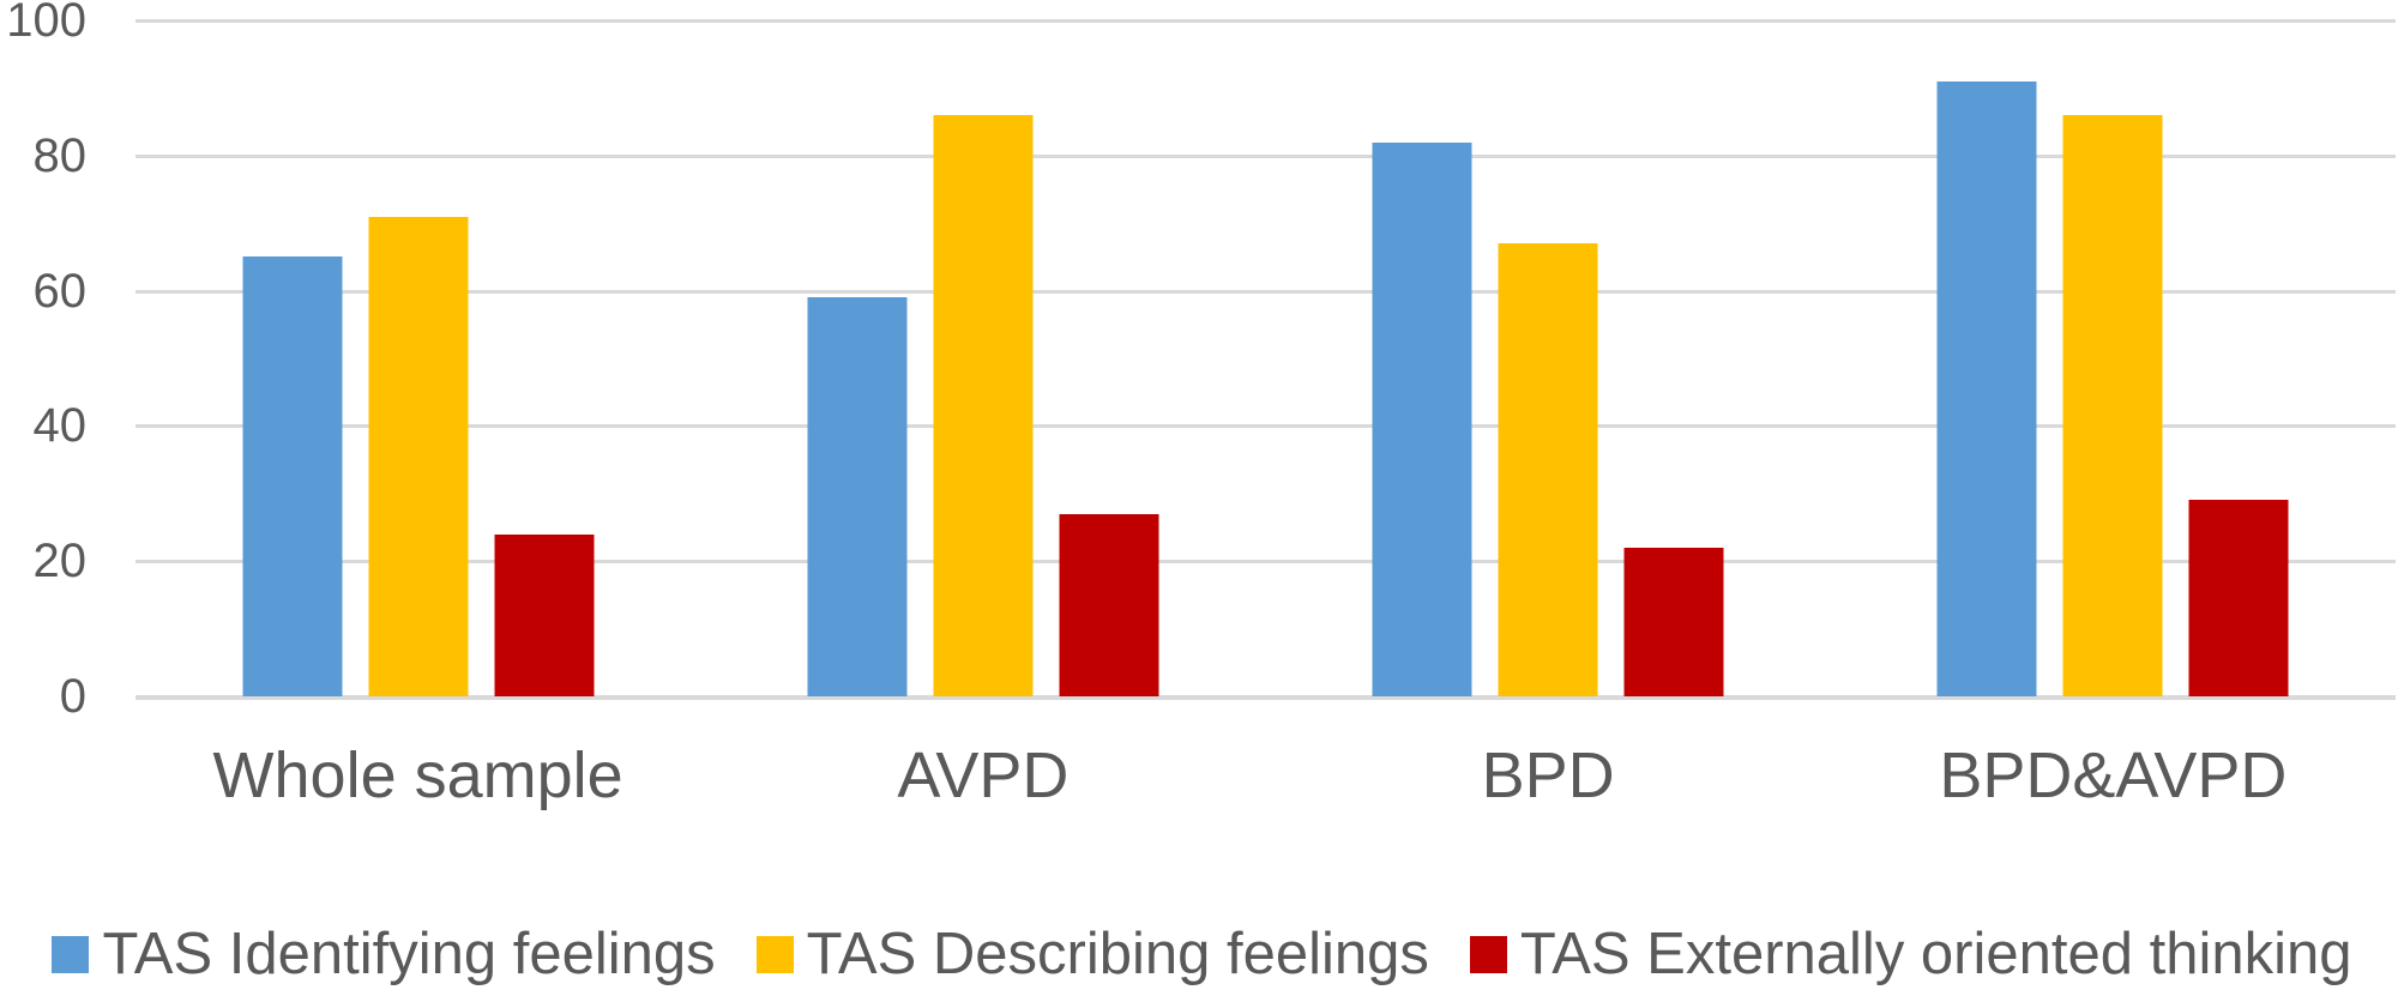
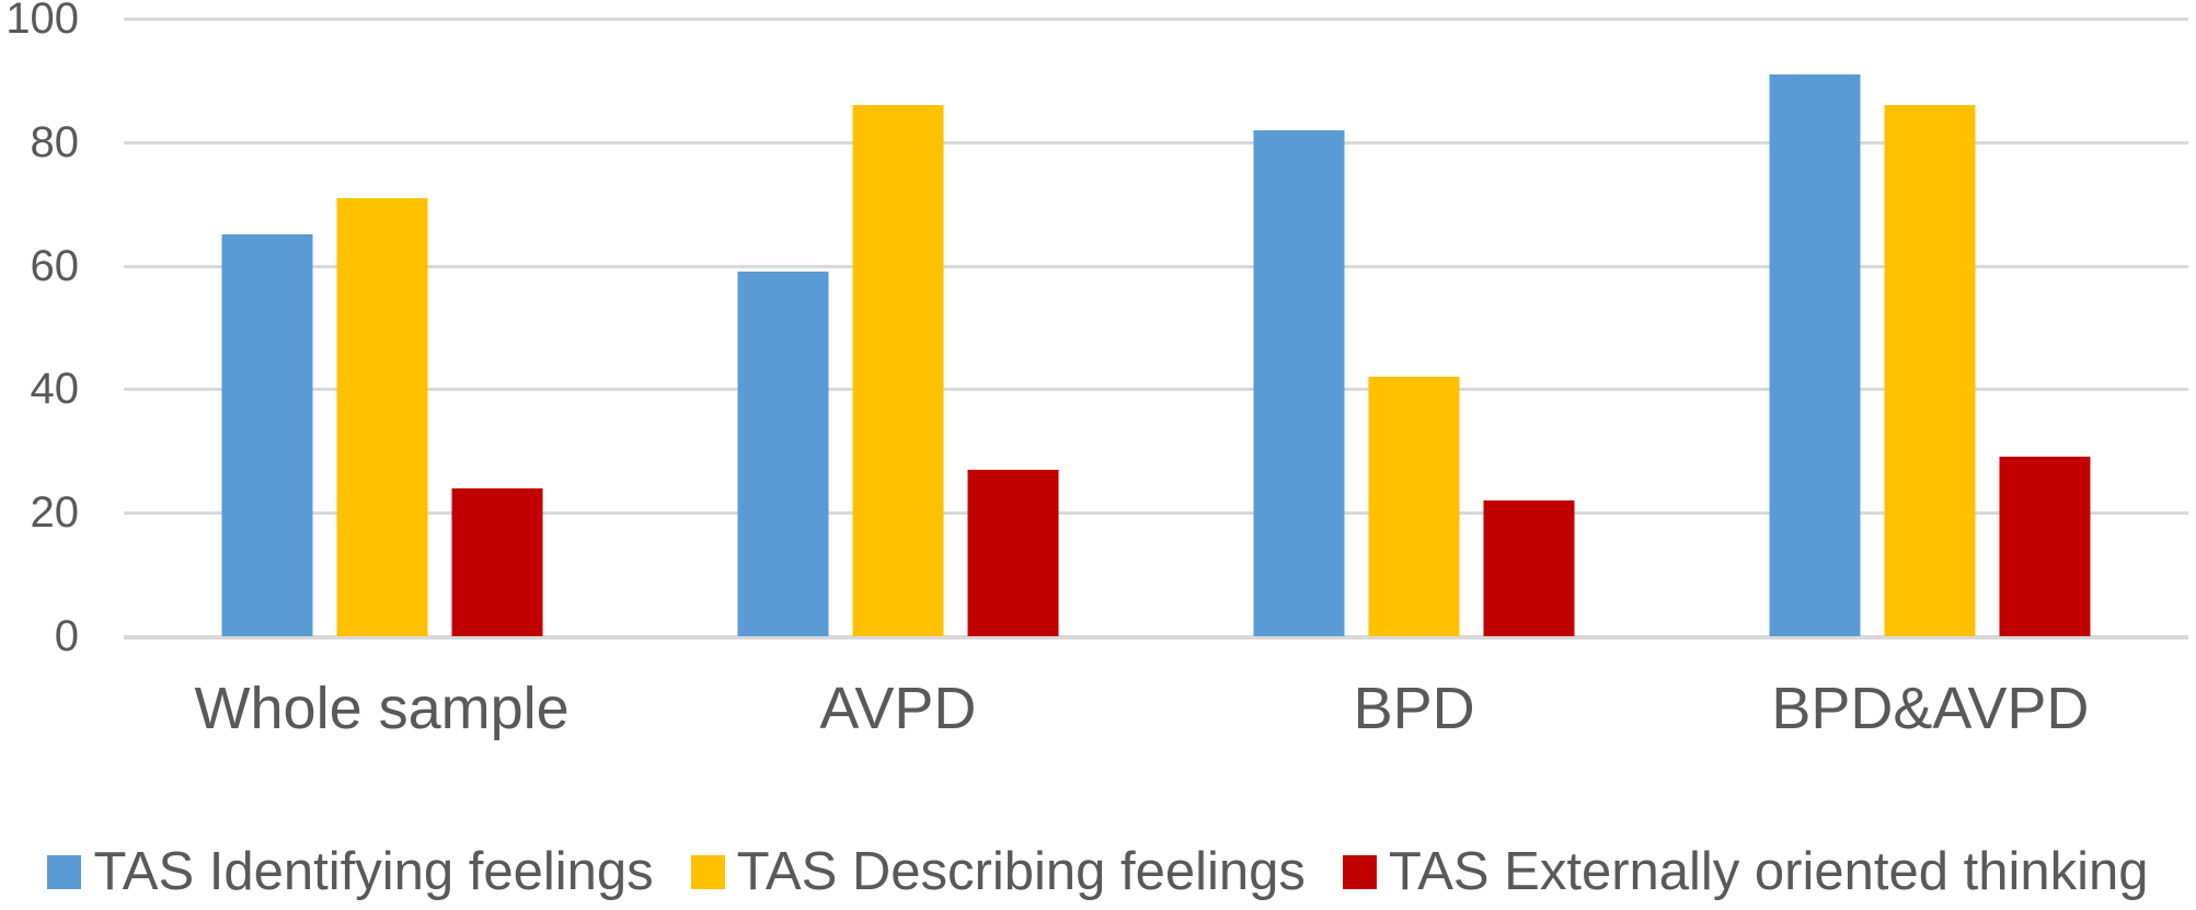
TAS Describing feelings/BPD: 67 -> 42
